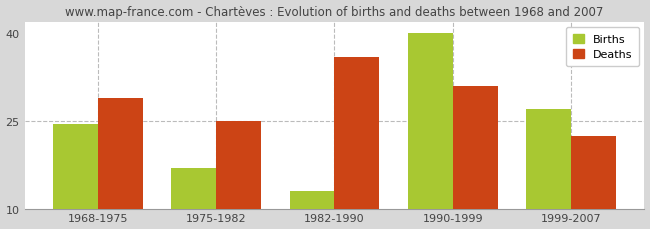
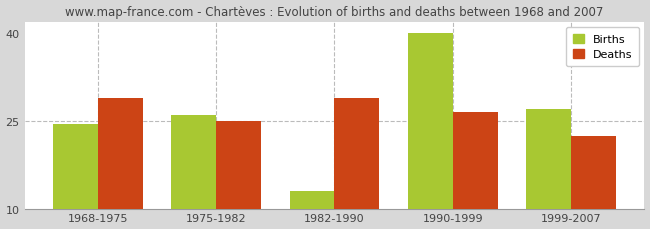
Births/1975-1982: 17.0 -> 26.0
Deaths/1982-1990: 36.0 -> 29.0
Deaths/1990-1999: 31.0 -> 26.5
